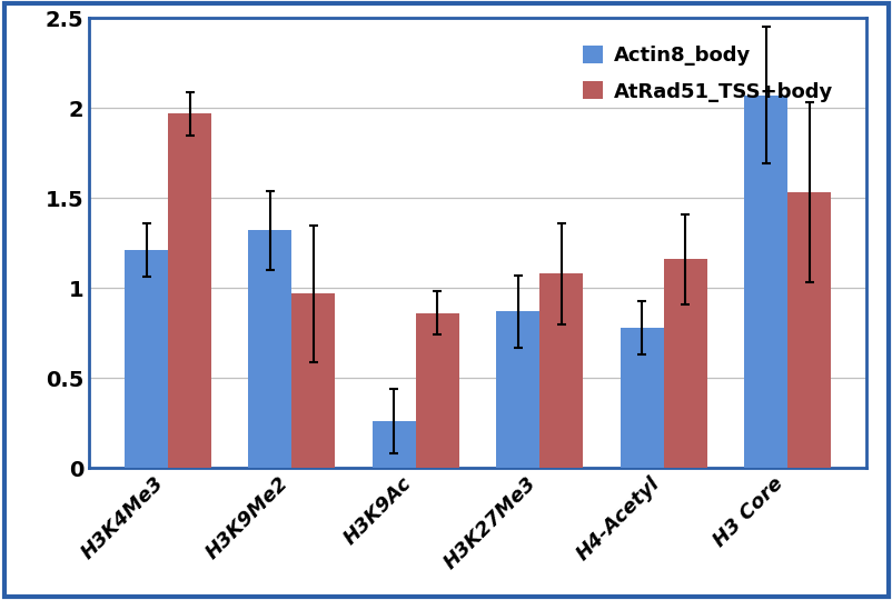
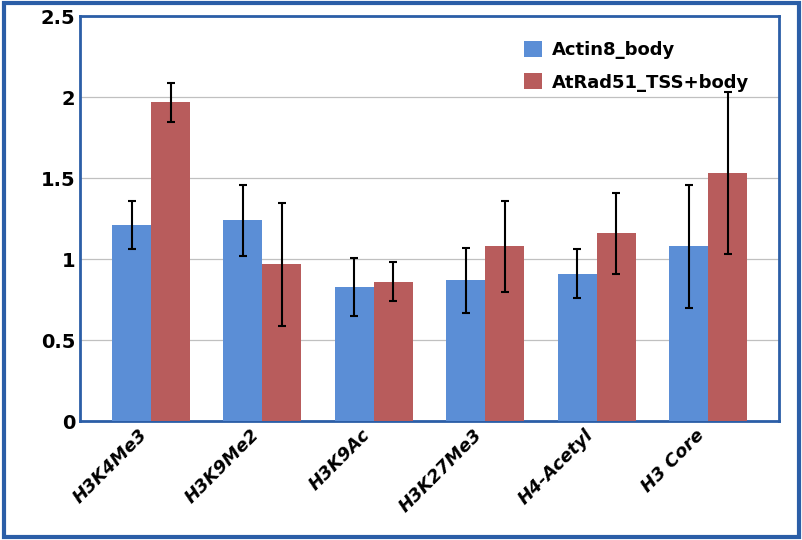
Actin8_body/H3K9Me2: 1.32 -> 1.24
Actin8_body/H3K9Ac: 0.26 -> 0.83
Actin8_body/H4-Acetyl: 0.78 -> 0.91
Actin8_body/H3 Core: 2.07 -> 1.08
